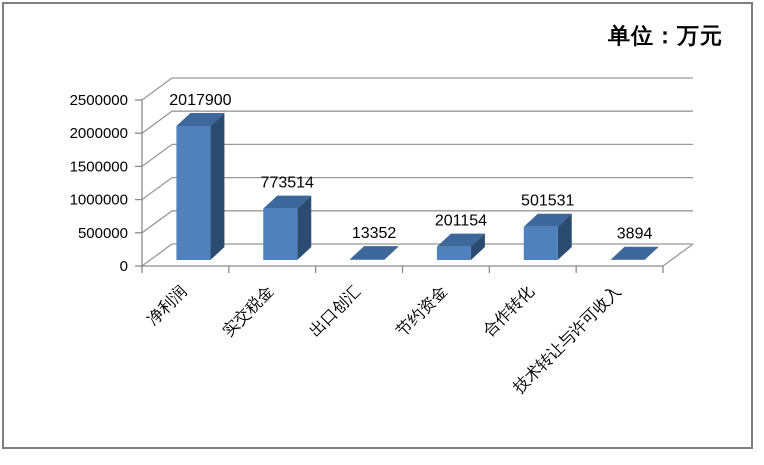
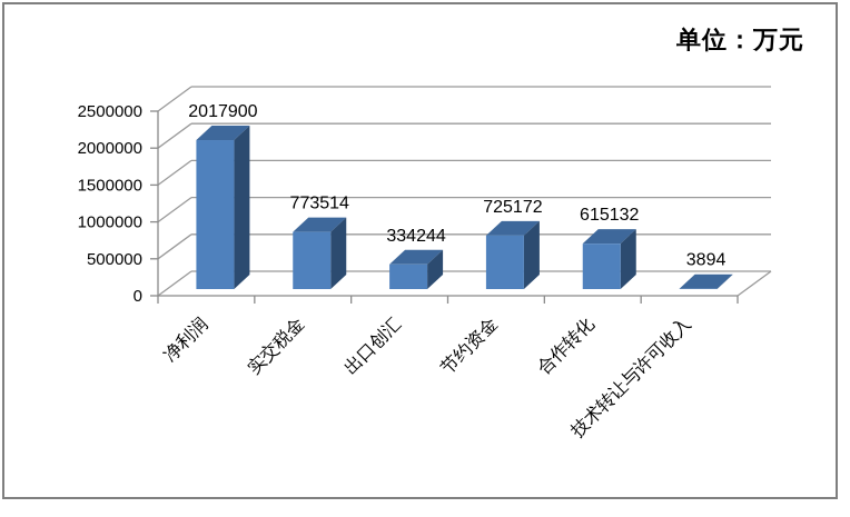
出口创汇: 13352 -> 334244
节约资金: 201154 -> 725172
合作转化: 501531 -> 615132
